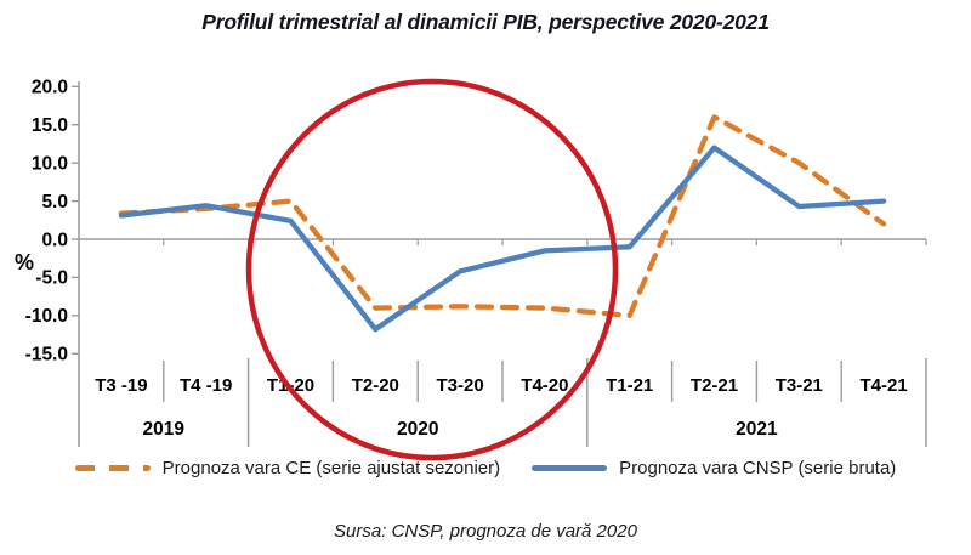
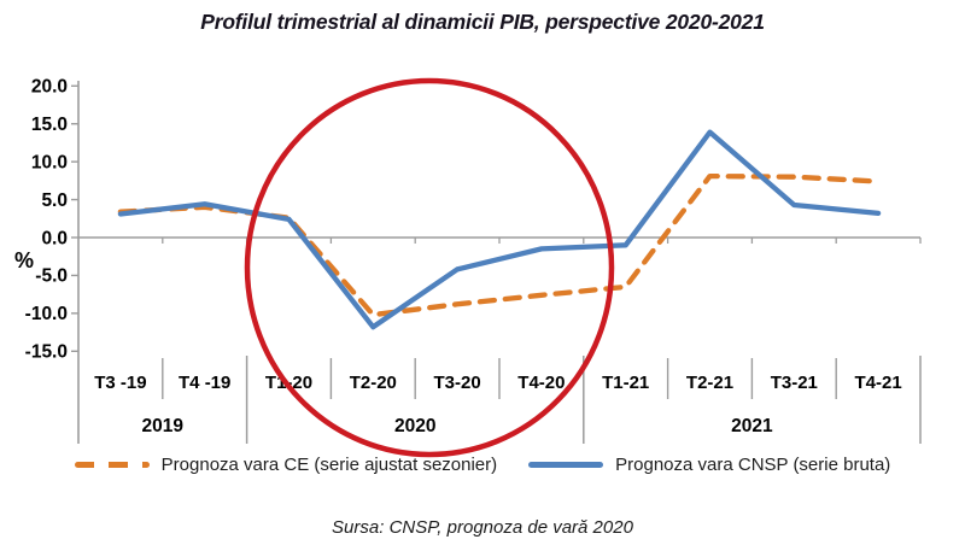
Prognoza vara CE (serie ajustat sezonier)/T1-20: 5 -> 3
Prognoza vara CE (serie ajustat sezonier)/T2-20: -9 -> -10
Prognoza vara CE (serie ajustat sezonier)/T4-20: -9 -> -8
Prognoza vara CE (serie ajustat sezonier)/T1-21: -10 -> -6
Prognoza vara CE (serie ajustat sezonier)/T2-21: 16 -> 8
Prognoza vara CNSP (serie bruta)/T2-21: 12 -> 14
Prognoza vara CE (serie ajustat sezonier)/T3-21: 10 -> 8
Prognoza vara CE (serie ajustat sezonier)/T4-21: 2 -> 7
Prognoza vara CNSP (serie bruta)/T4-21: 5 -> 3
